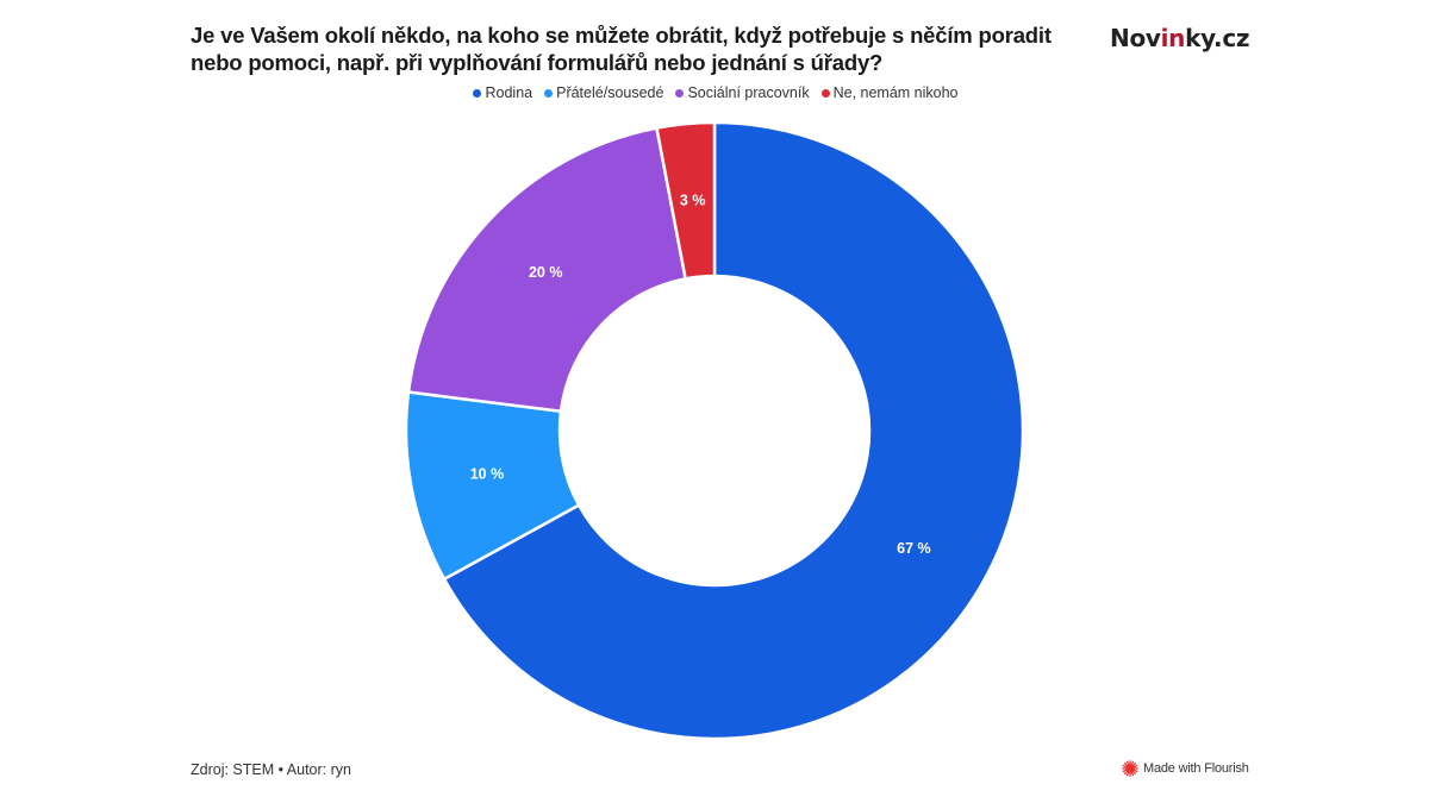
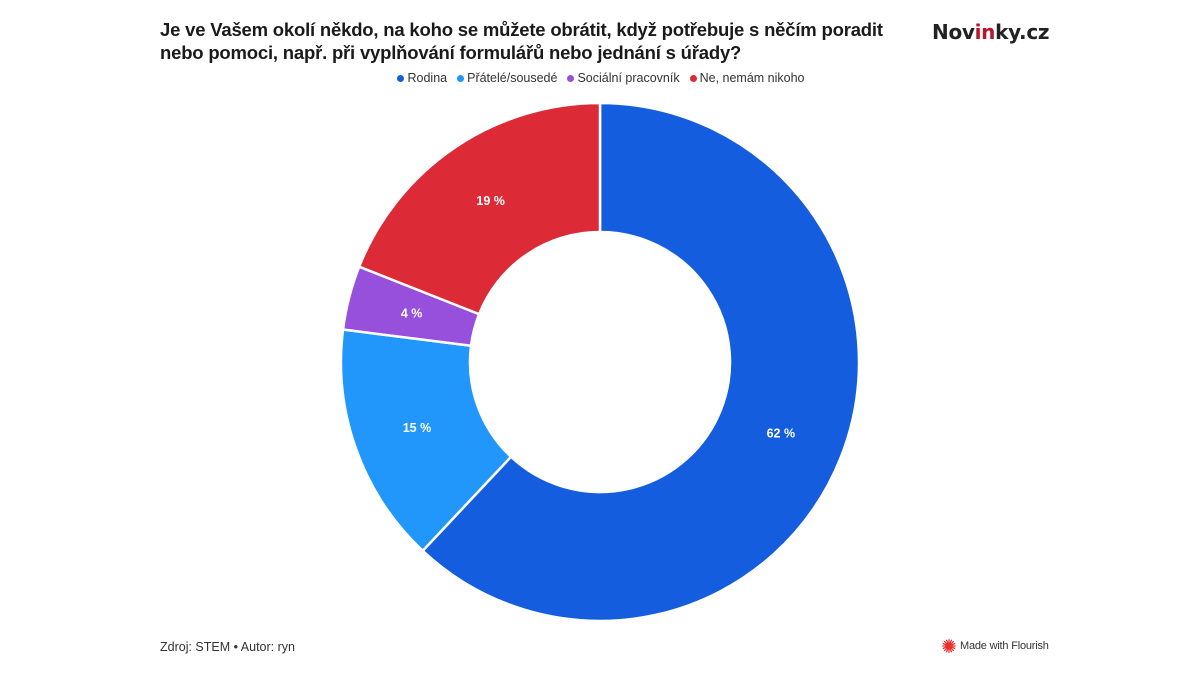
Rodina: 67 -> 62
Přátelé/sousedé: 10 -> 15
Sociální pracovník: 20 -> 4
Ne, nemám nikoho: 3 -> 19
